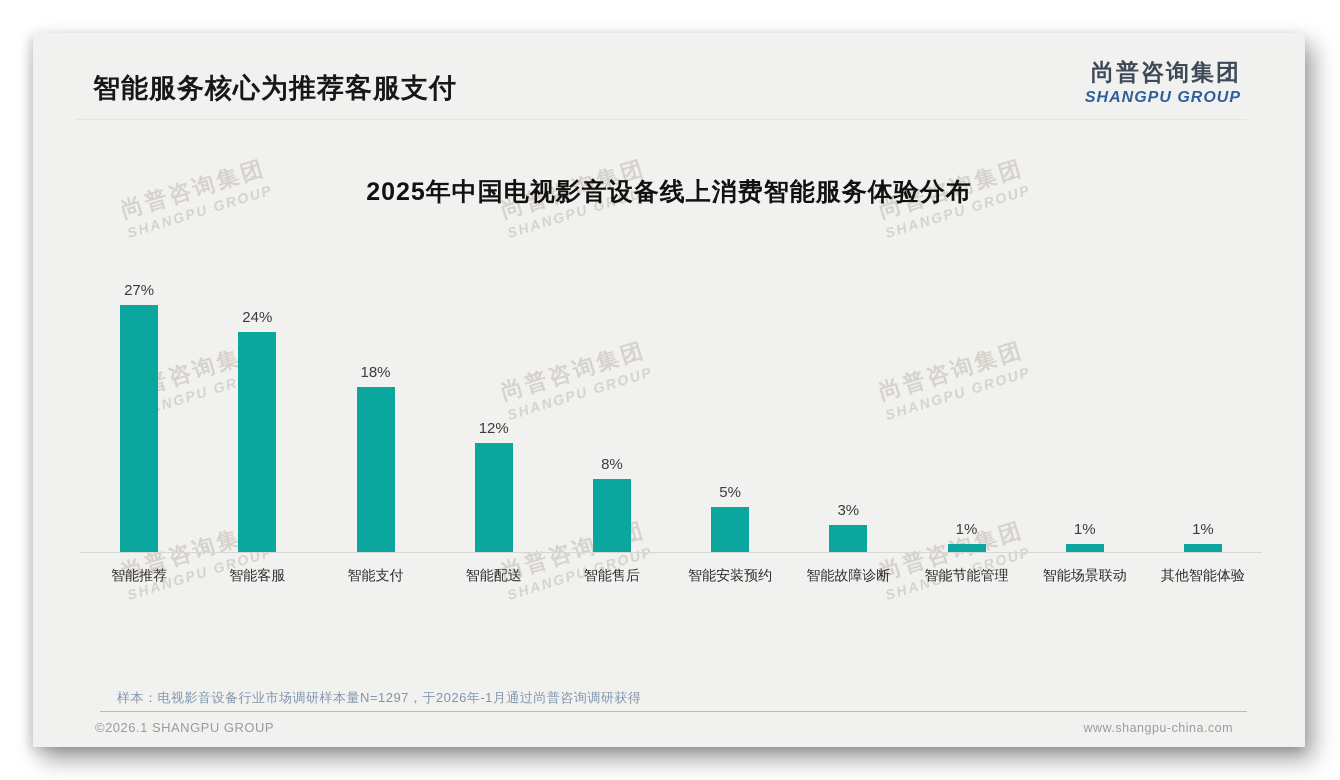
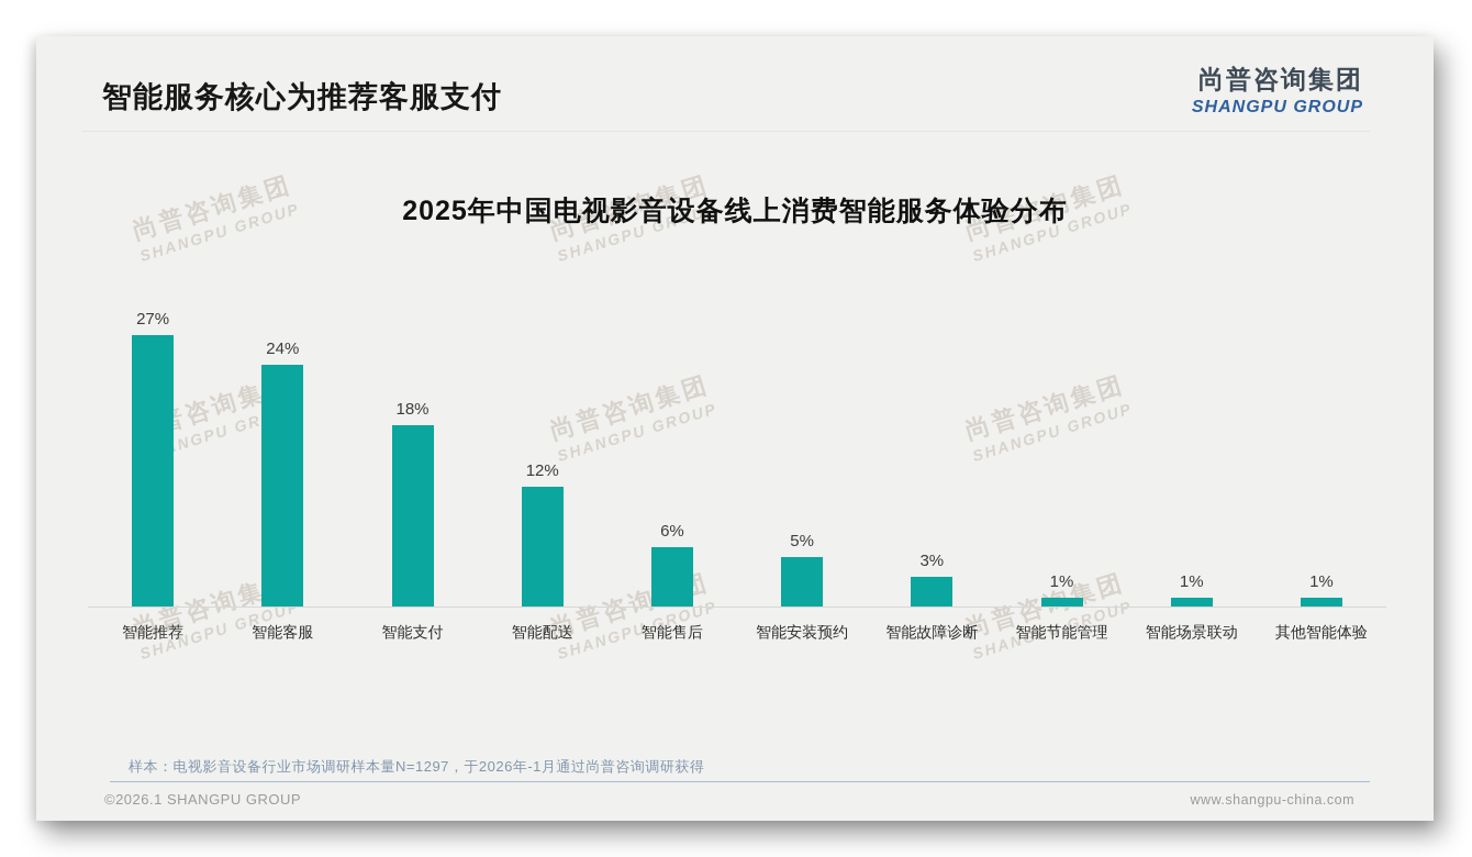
智能售后: 8% -> 6%
